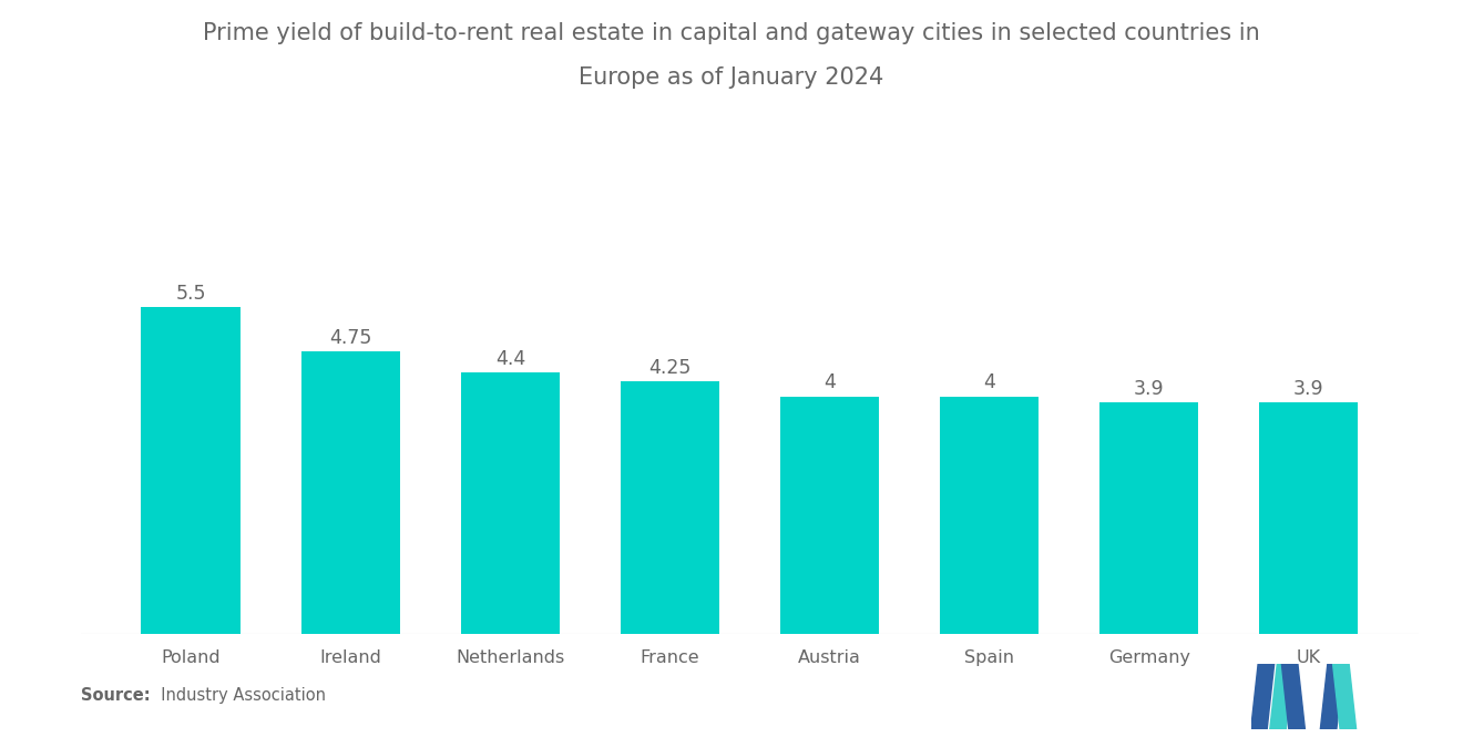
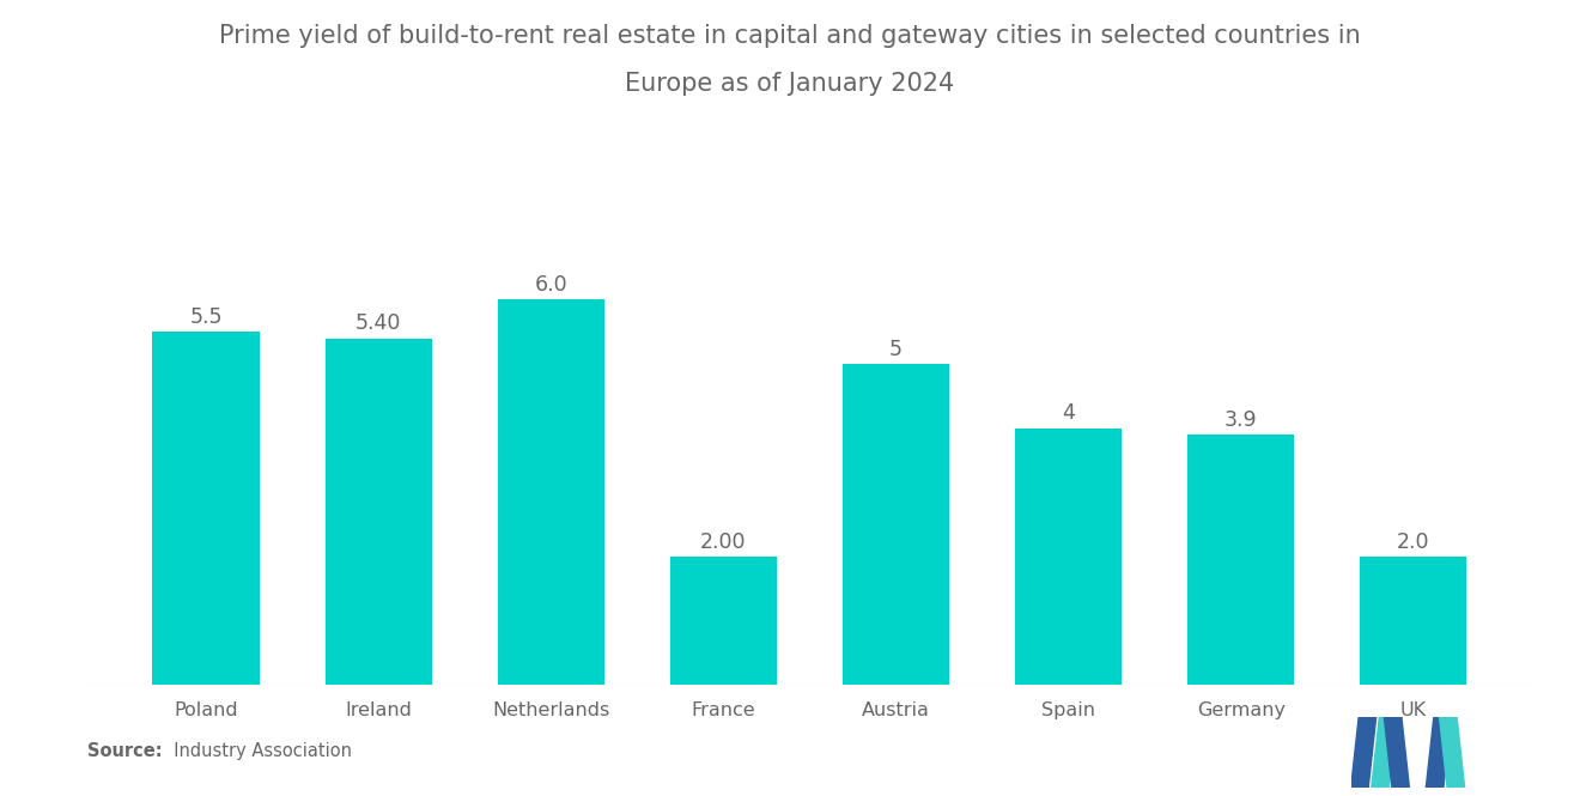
Ireland: 4.75 -> 5.40
Netherlands: 4.4 -> 6.0
France: 4.25 -> 2.00
Austria: 4 -> 5
UK: 3.9 -> 2.0
